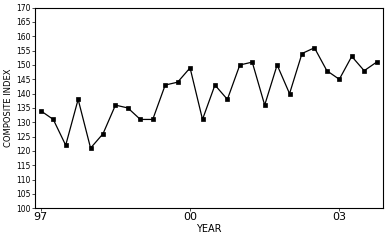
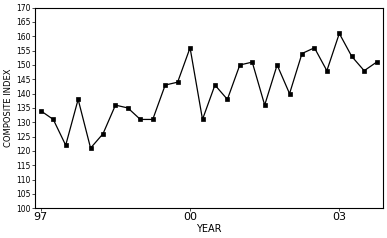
00: 149 -> 156
03: 145 -> 161
